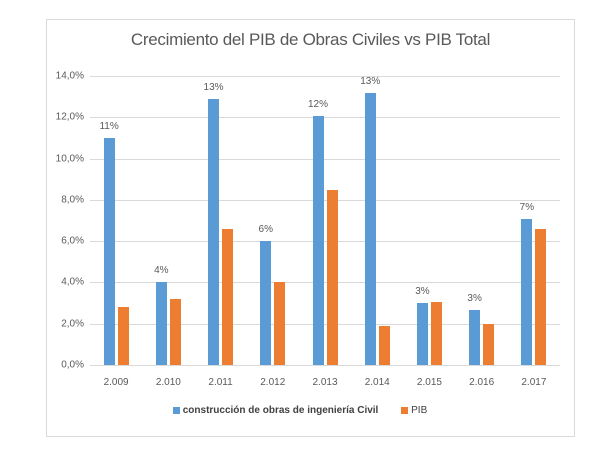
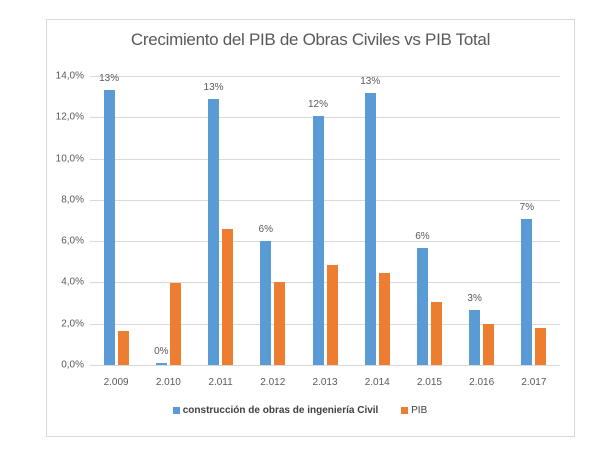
construcción de obras de ingeniería Civil/2.009: 11% -> 13%
PIB/2.009: 2,8% -> 1,6%
construcción de obras de ingeniería Civil/2.010: 4% -> 0%
PIB/2.010: 3,2% -> 4,0%
PIB/2.013: 8,5% -> 4,8%
PIB/2.014: 1,9% -> 4,5%
construcción de obras de ingeniería Civil/2.015: 3% -> 6%
PIB/2.017: 6,6% -> 1,8%
